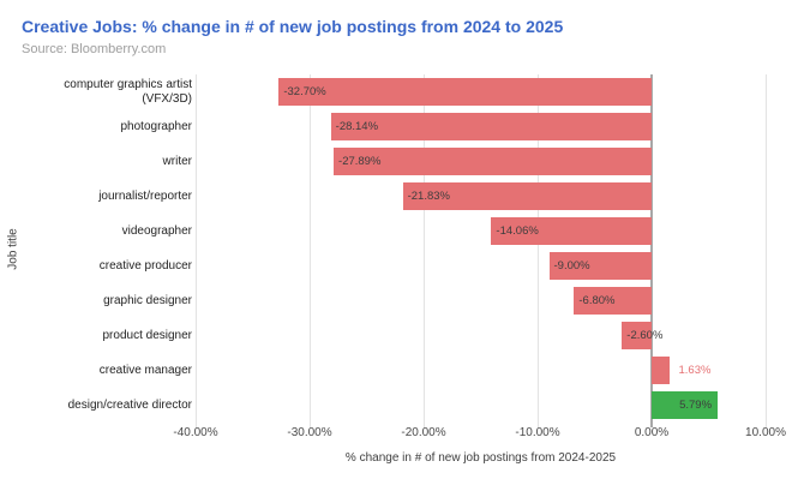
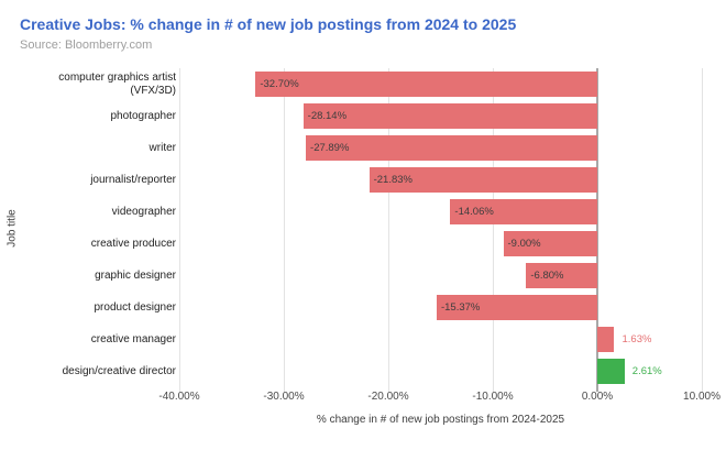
product designer: -2.60% -> -15.37%
design/creative director: 5.79% -> 2.61%
